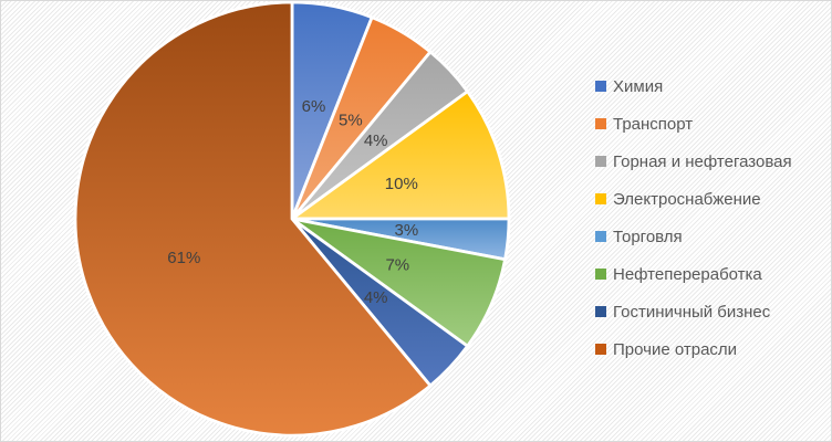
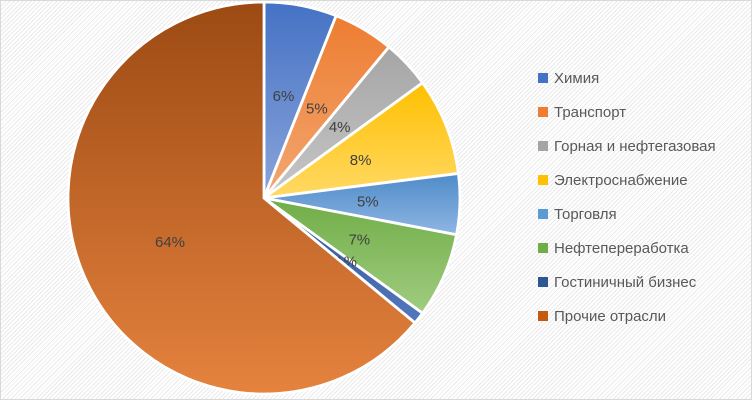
Электроснабжение: 10% -> 8%
Торговля: 3% -> 5%
Гостиничный бизнес: 4% -> 1%
Прочие отрасли: 61% -> 64%
